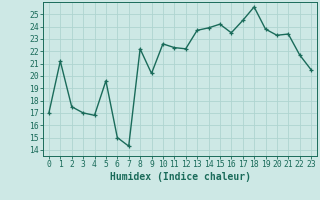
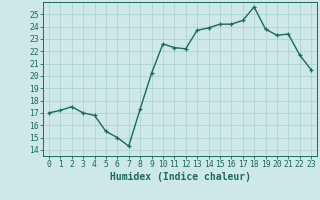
1: 21.2 -> 17.2
5: 19.6 -> 15.5
8: 22.2 -> 17.3
16: 23.5 -> 24.2
